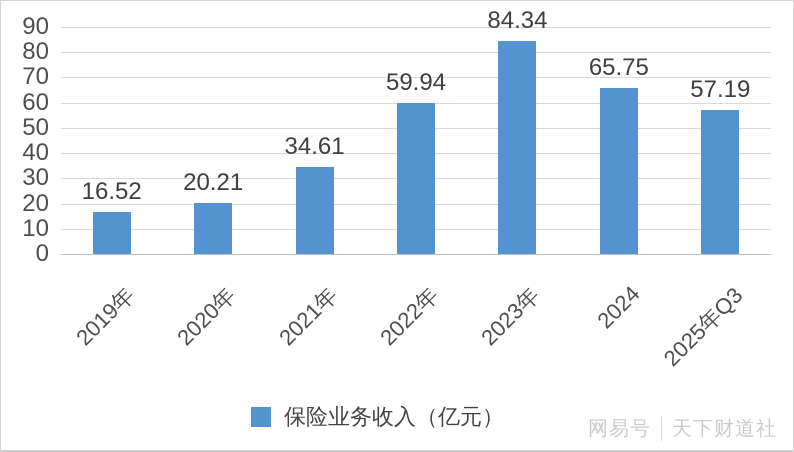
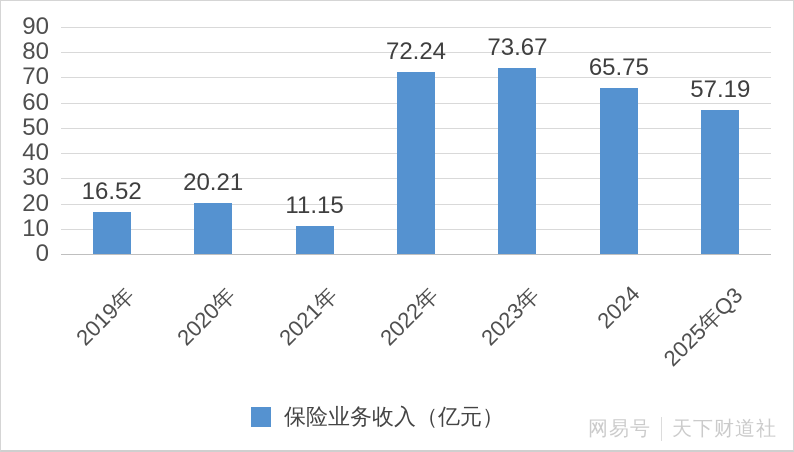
2021年: 34.61 -> 11.15
2022年: 59.94 -> 72.24
2023年: 84.34 -> 73.67
